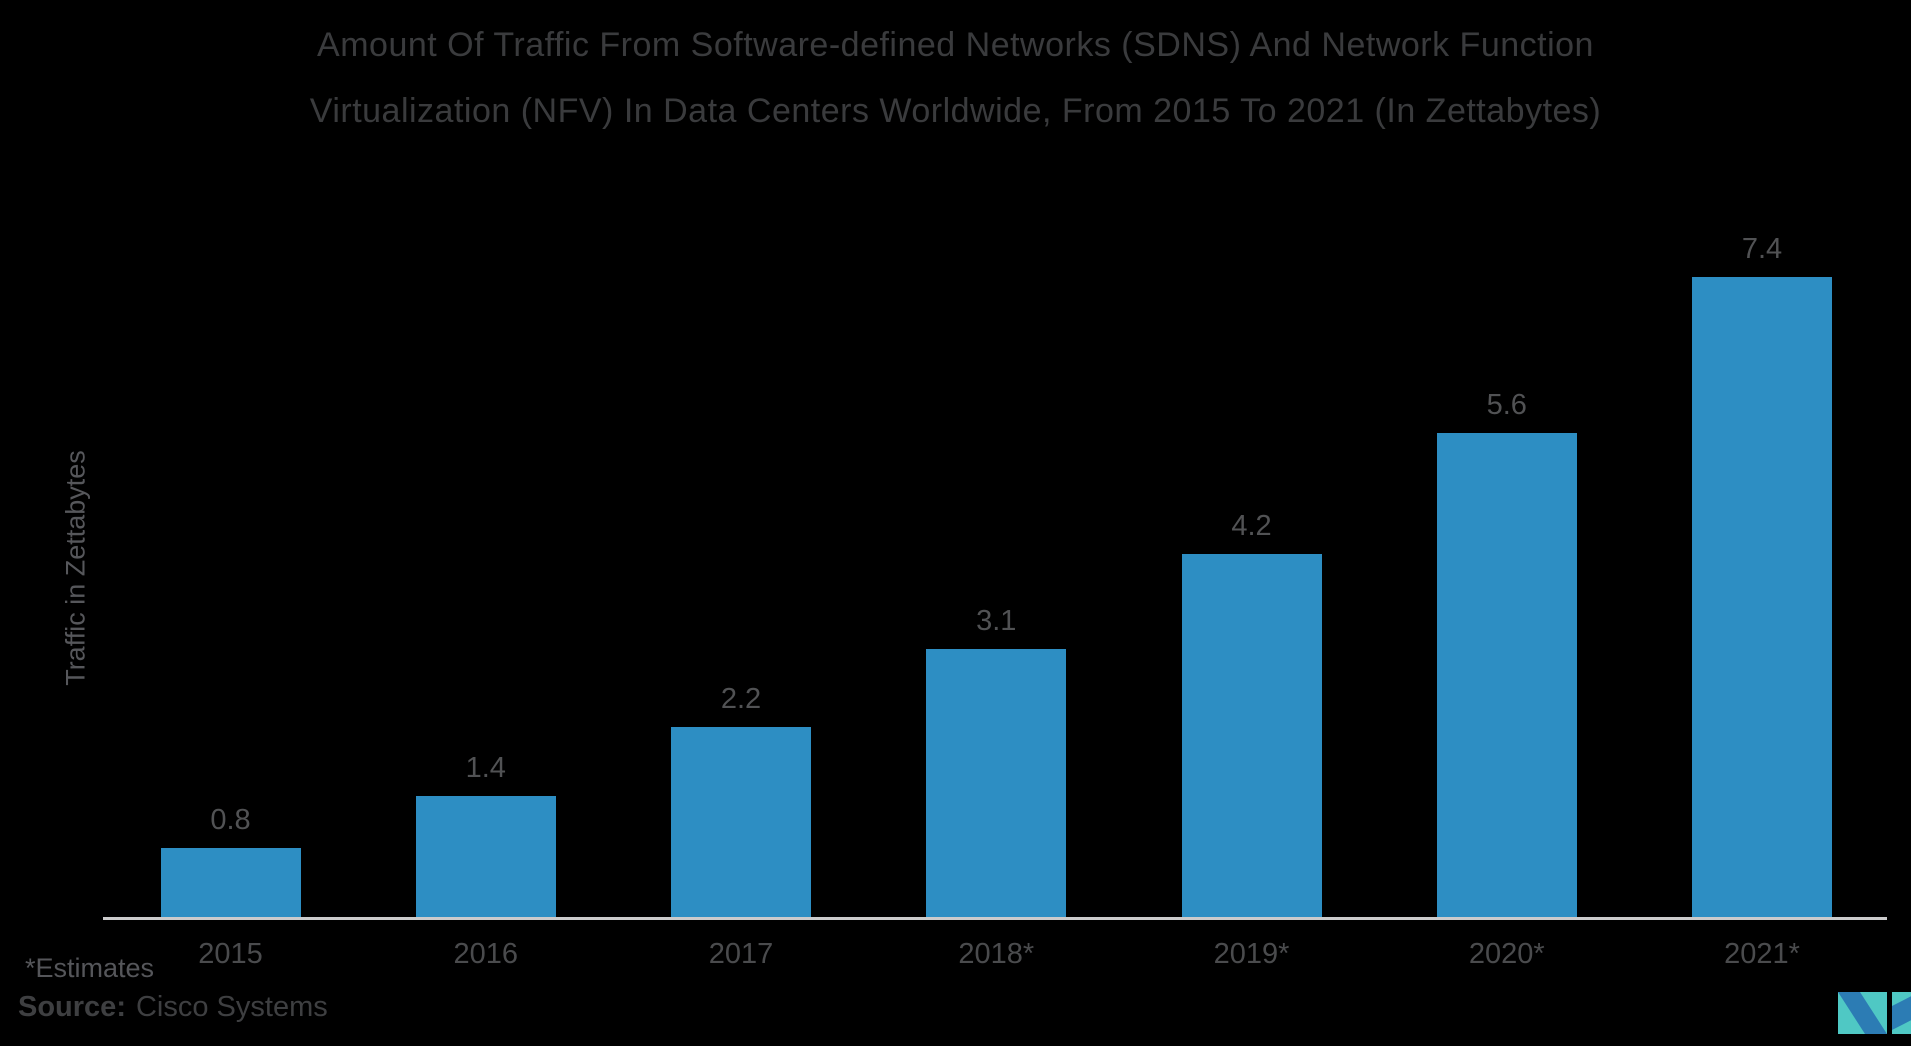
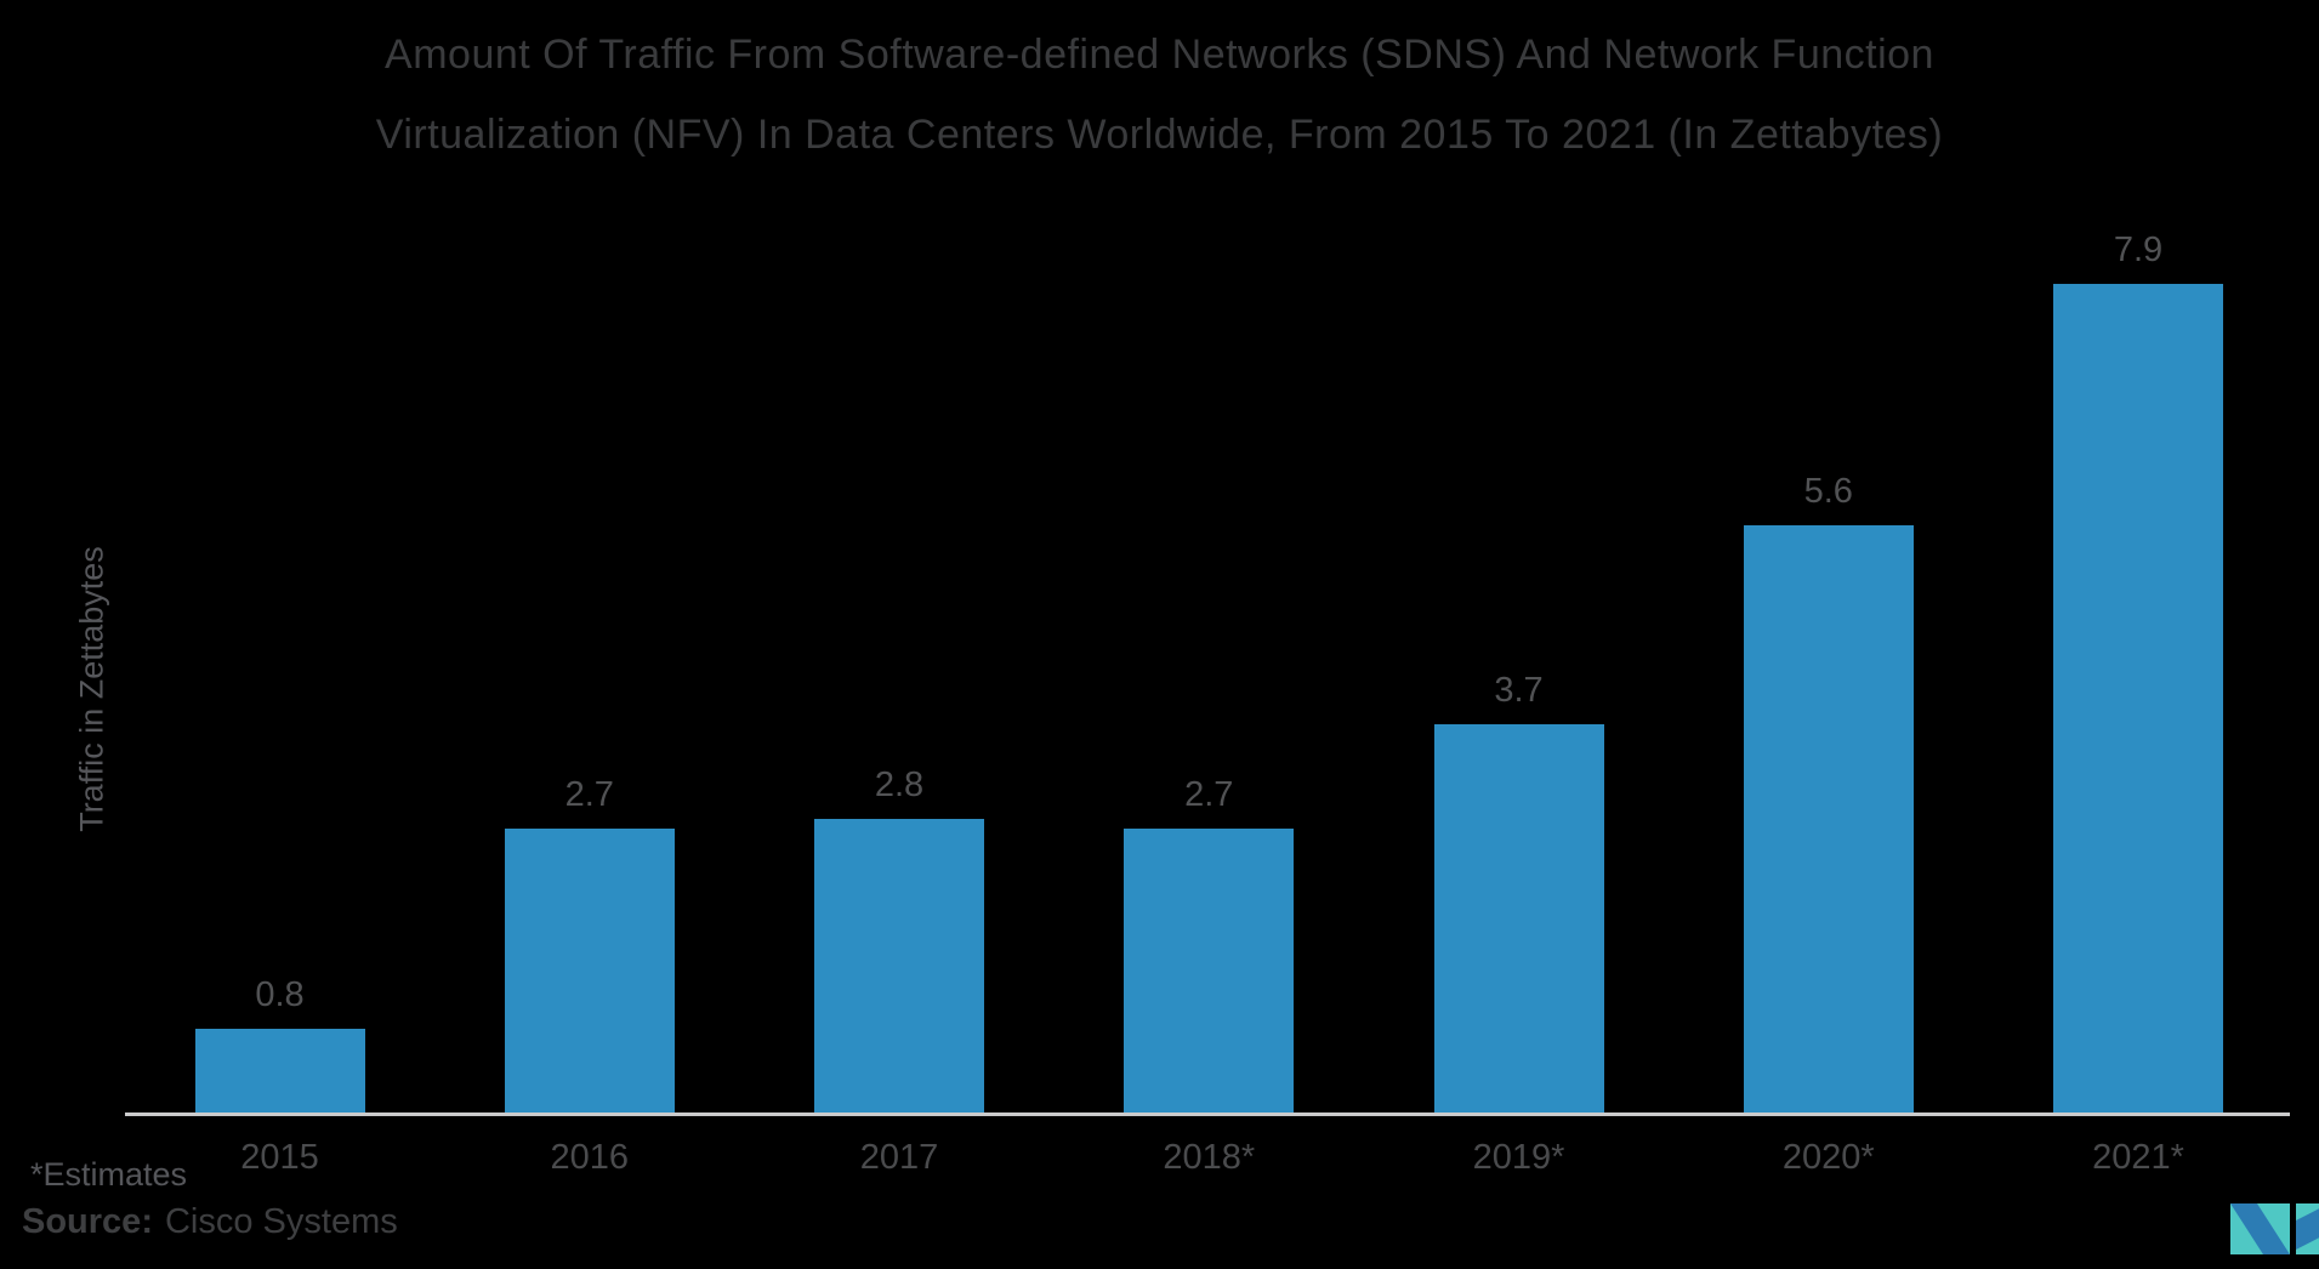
2016: 1.4 -> 2.7
2017: 2.2 -> 2.8
2018*: 3.1 -> 2.7
2019*: 4.2 -> 3.7
2021*: 7.4 -> 7.9
